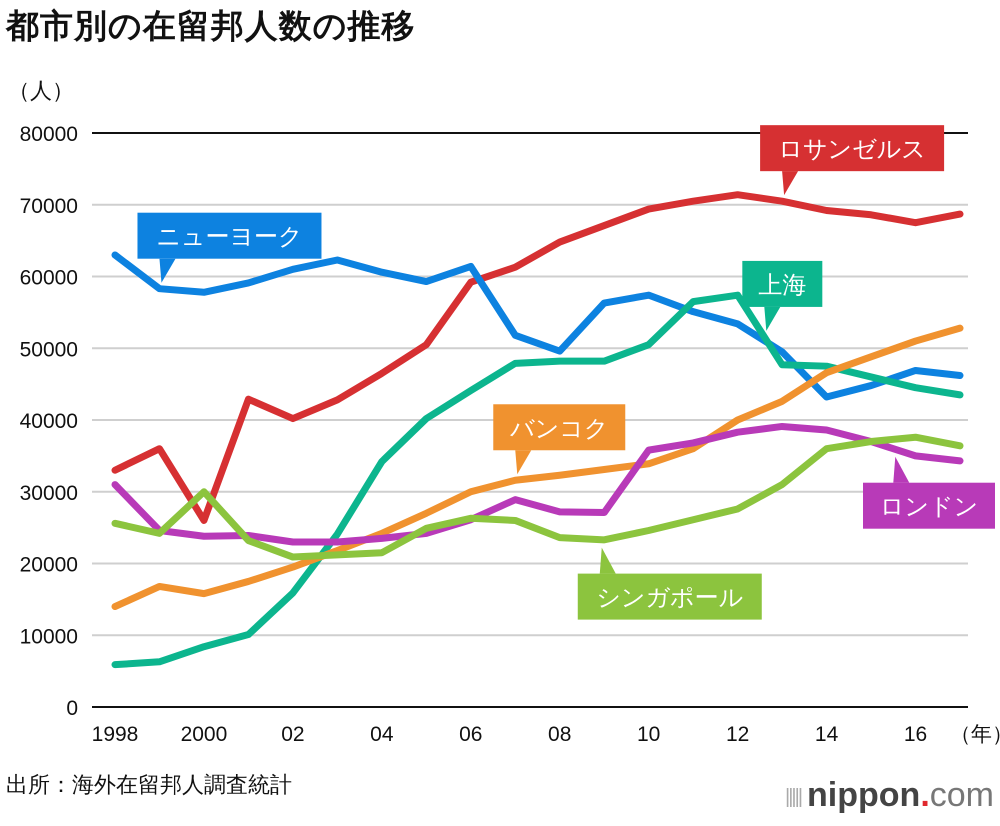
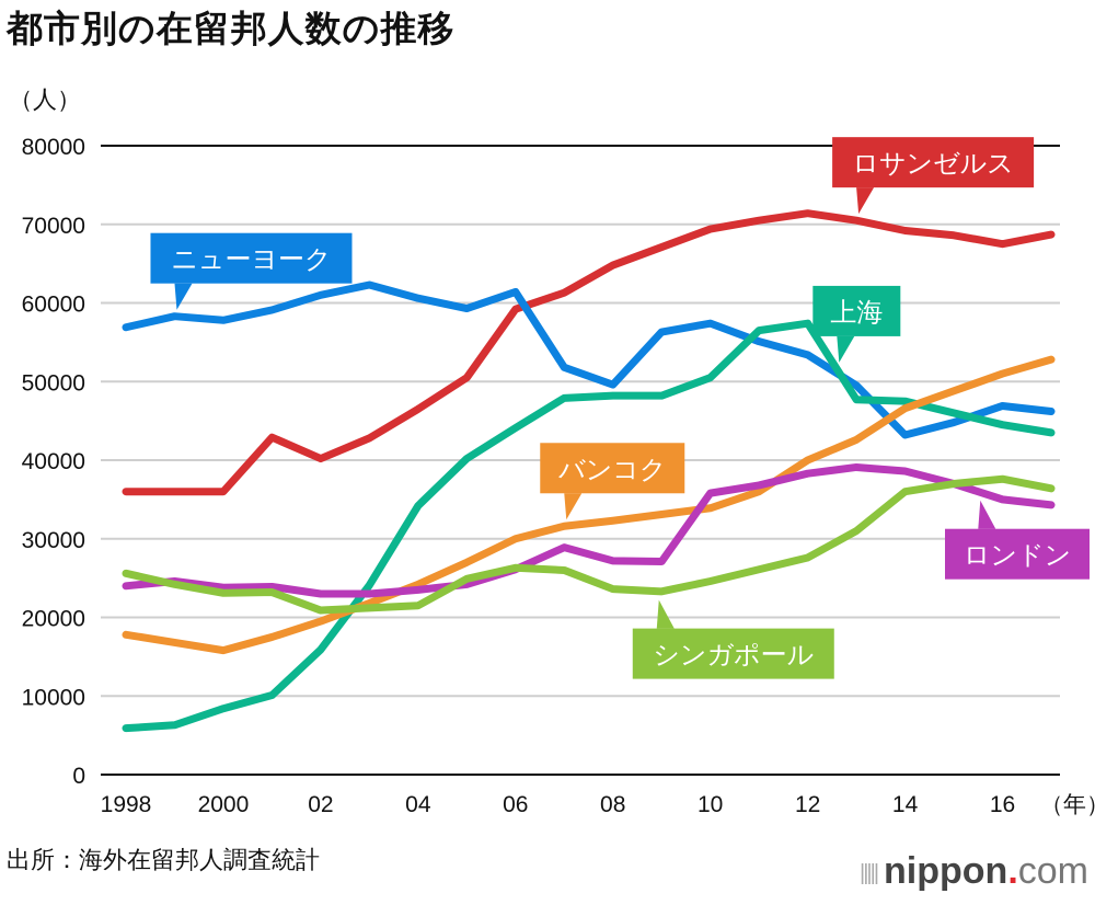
ロサンゼルス/1998: 33000 -> 36000
ニューヨーク/1998: 63000 -> 57000
バンコク/1998: 14000 -> 18000
ロンドン/1998: 31000 -> 24000
ロサンゼルス/2000: 26000 -> 36000
シンガポール/2000: 30000 -> 23000
